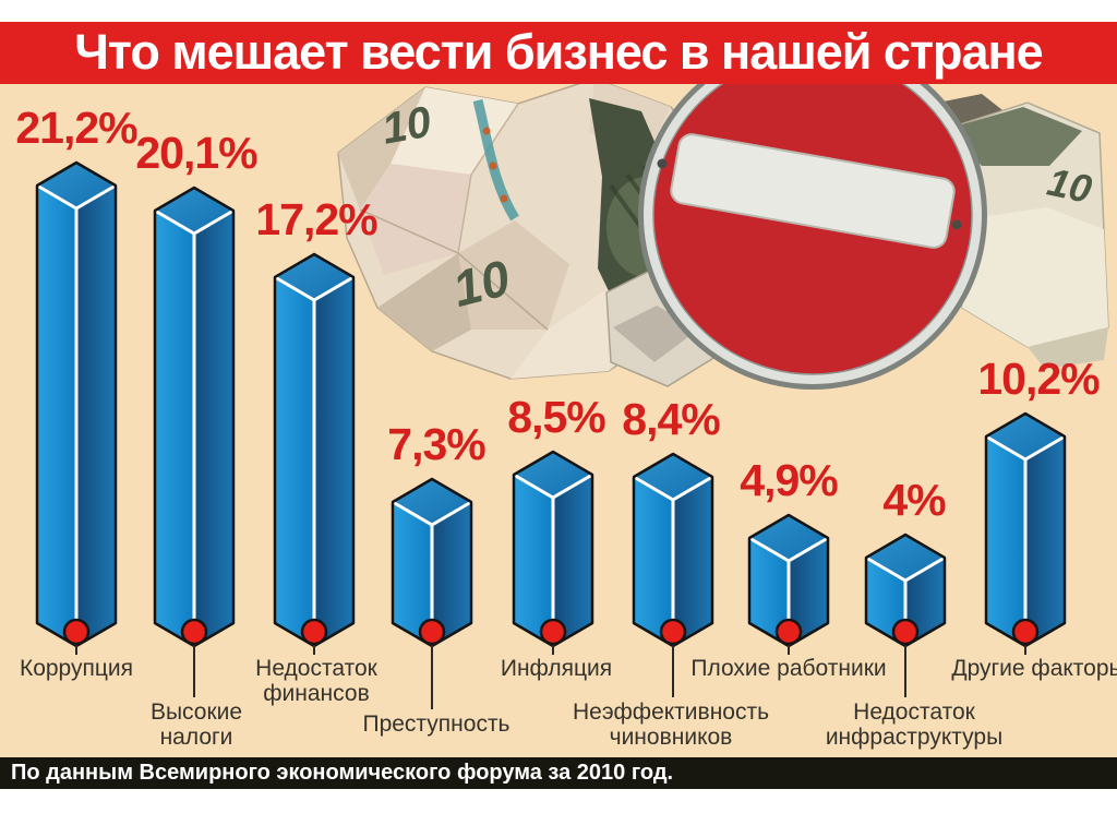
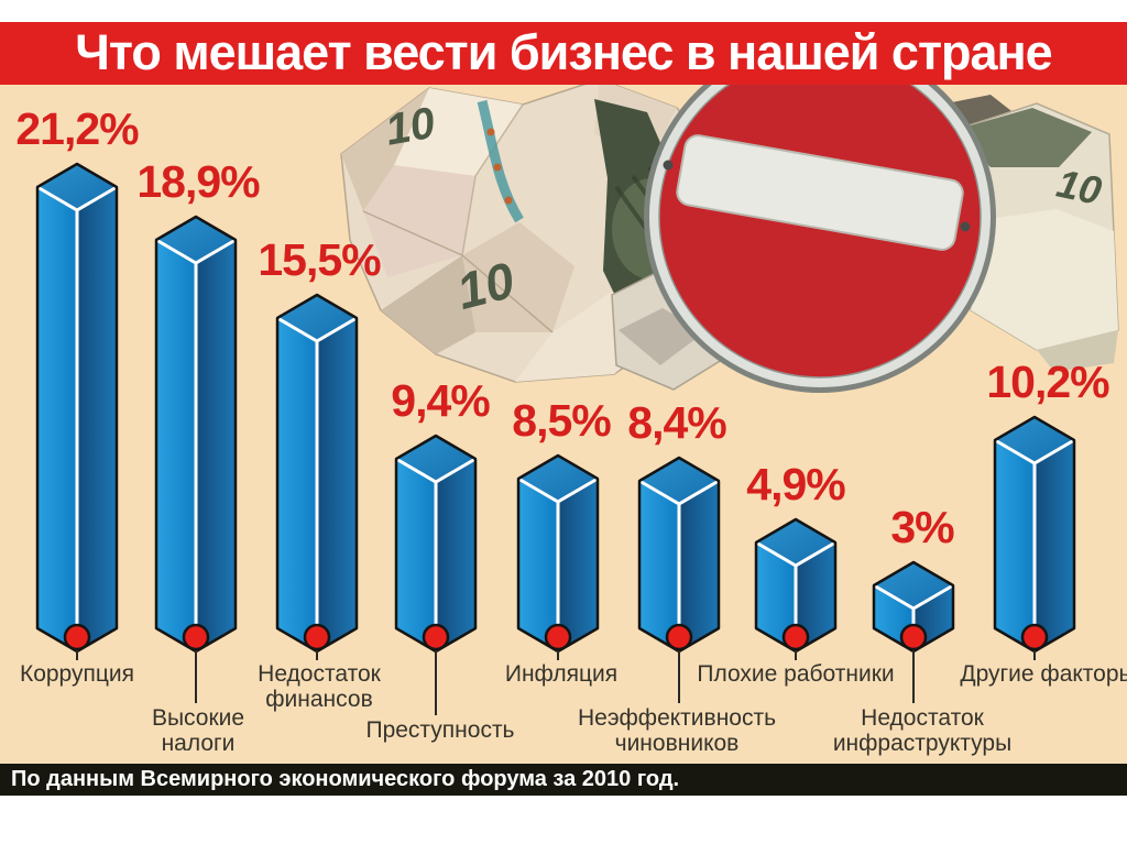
Высокие налоги: 20,1% -> 18,9%
Недостаток финансов: 17,2% -> 15,5%
Преступность: 7,3% -> 9,4%
Недостаток инфраструктуры: 4% -> 3%
